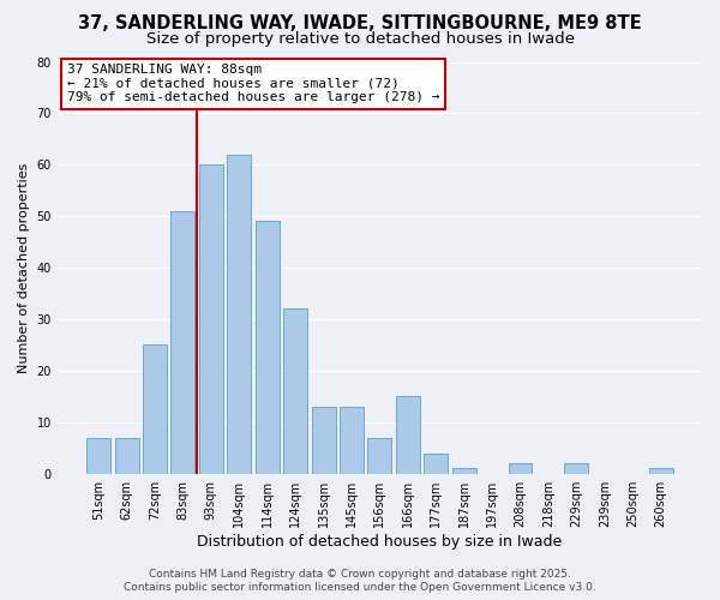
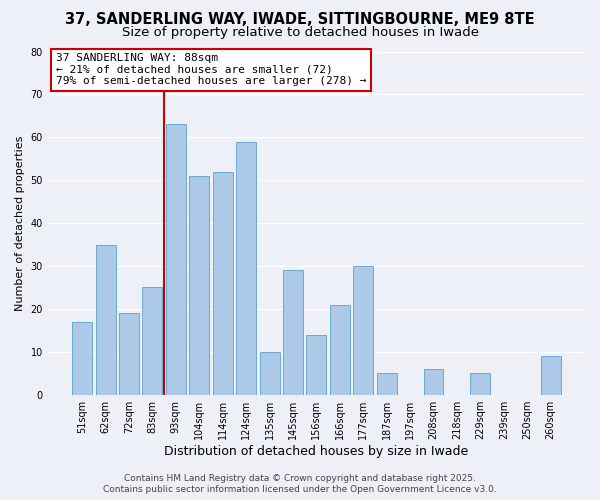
51sqm: 7 -> 17
62sqm: 7 -> 35
72sqm: 25 -> 19
83sqm: 51 -> 25
93sqm: 60 -> 63
104sqm: 62 -> 51
114sqm: 49 -> 52
124sqm: 32 -> 59
135sqm: 13 -> 10
145sqm: 13 -> 29
156sqm: 7 -> 14
166sqm: 15 -> 21
177sqm: 4 -> 30
187sqm: 1 -> 5
208sqm: 2 -> 6
229sqm: 2 -> 5
260sqm: 1 -> 9
